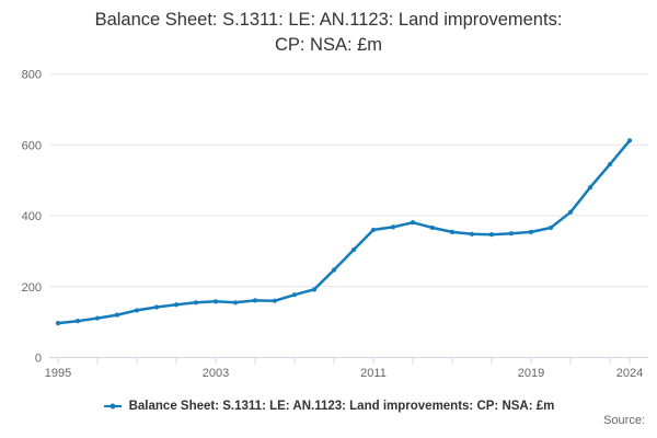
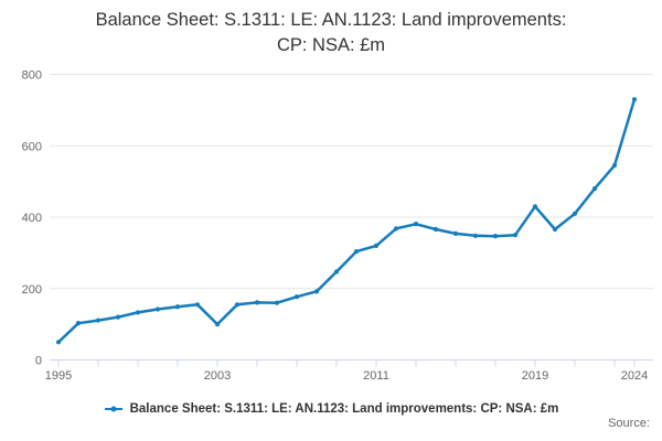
1995: 100 -> 50
2003: 160 -> 100
2011: 360 -> 320
2019: 350 -> 430
2024: 610 -> 730
